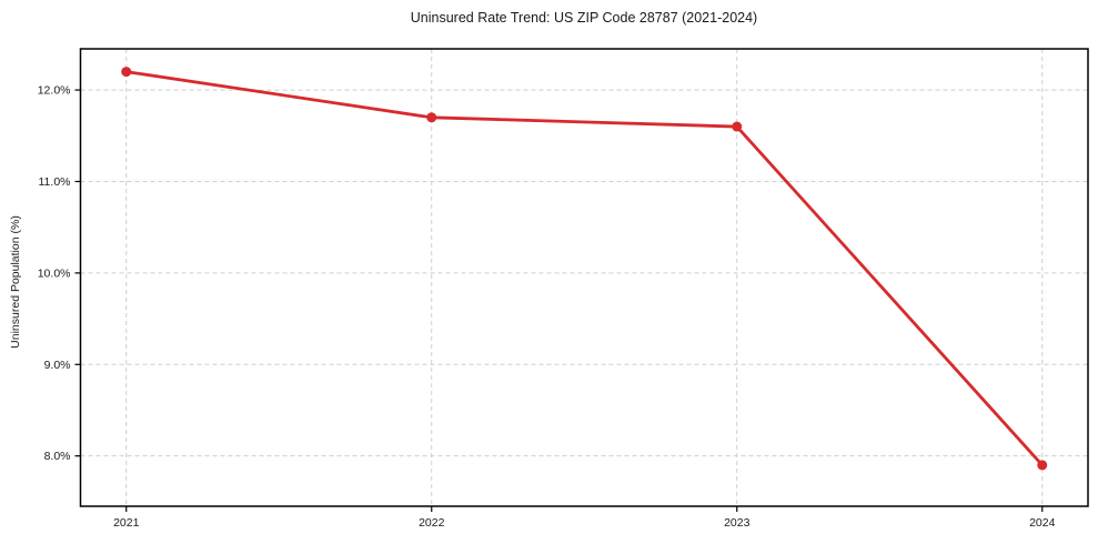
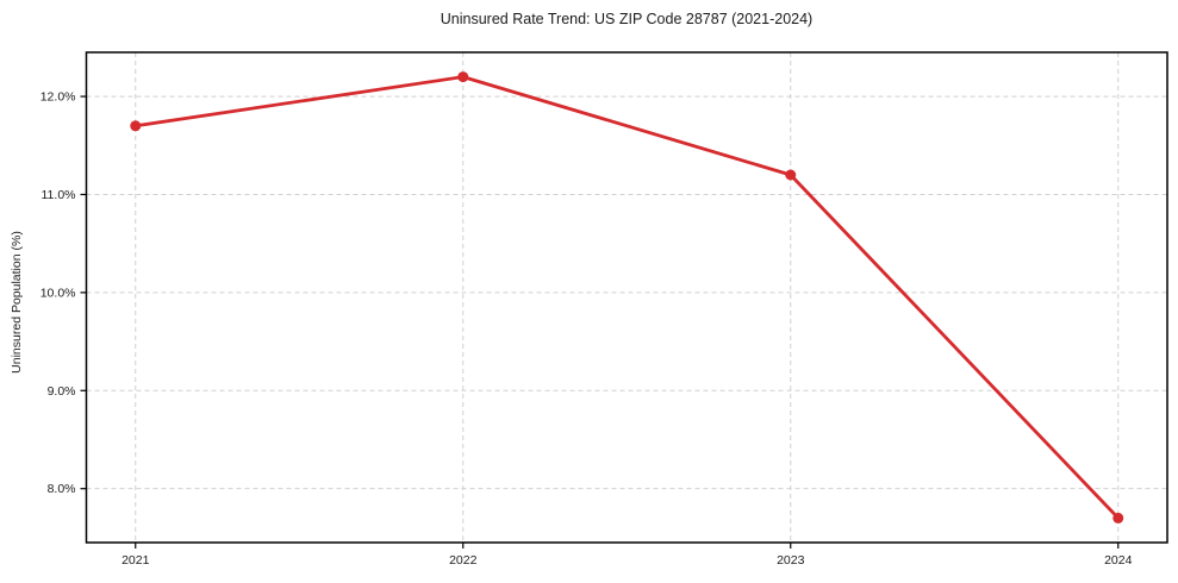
2021: 12.2% -> 11.7%
2022: 11.7% -> 12.2%
2023: 11.6% -> 11.2%
2024: 7.9% -> 7.7%
